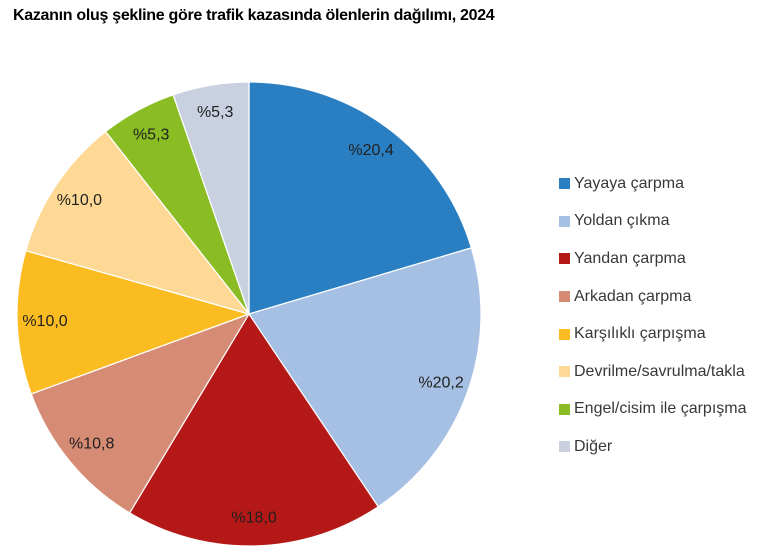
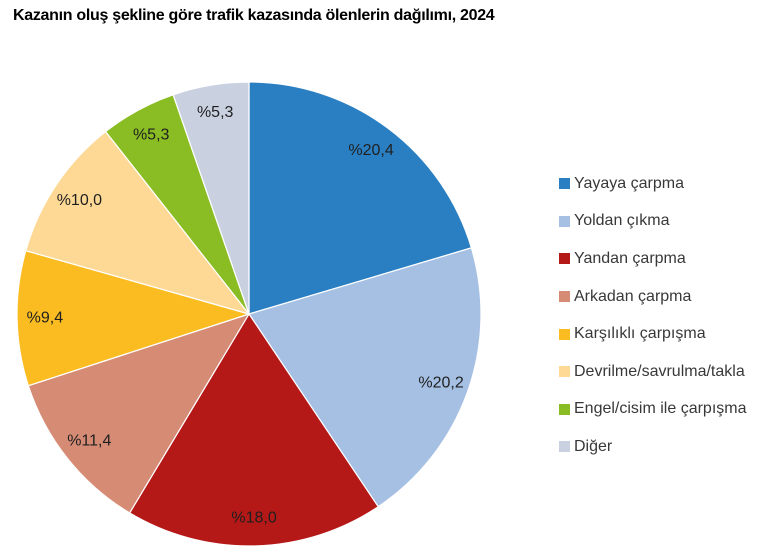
Arkadan çarpma: 10,8 -> 11,4
Karşılıklı çarpışma: 10,0 -> 9,4
